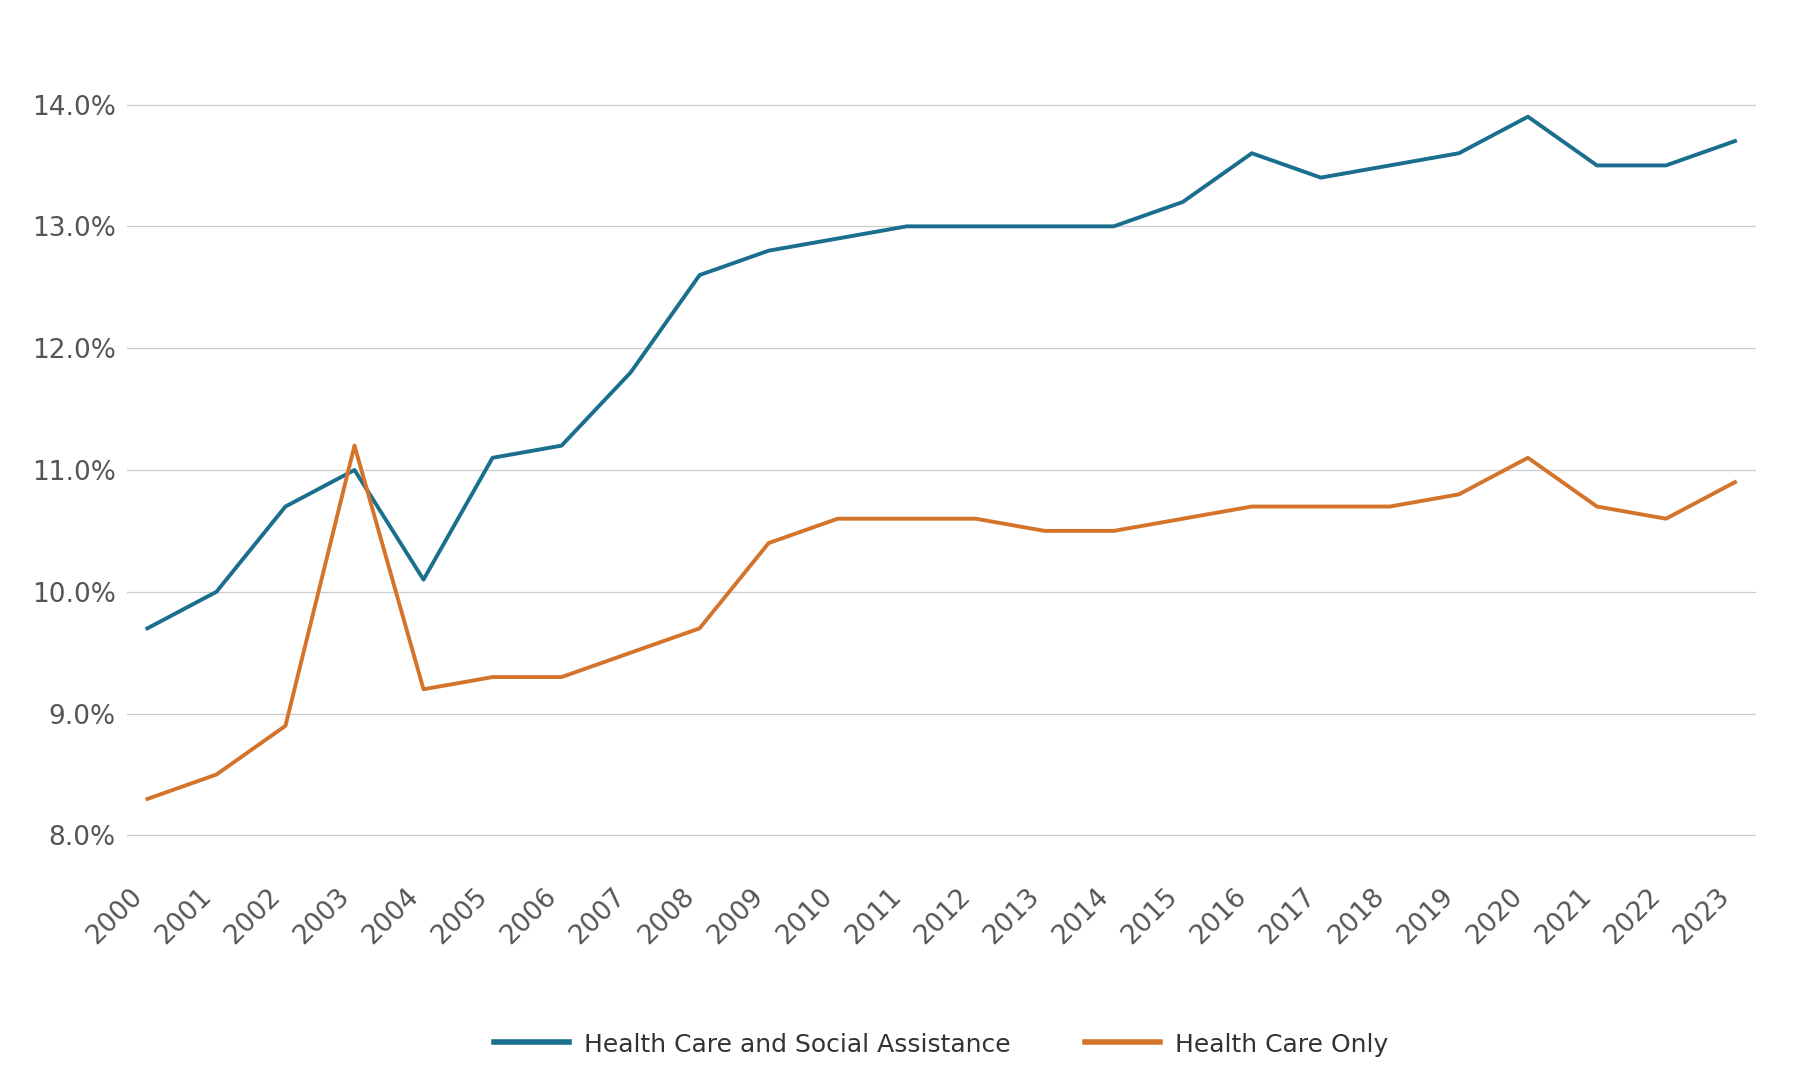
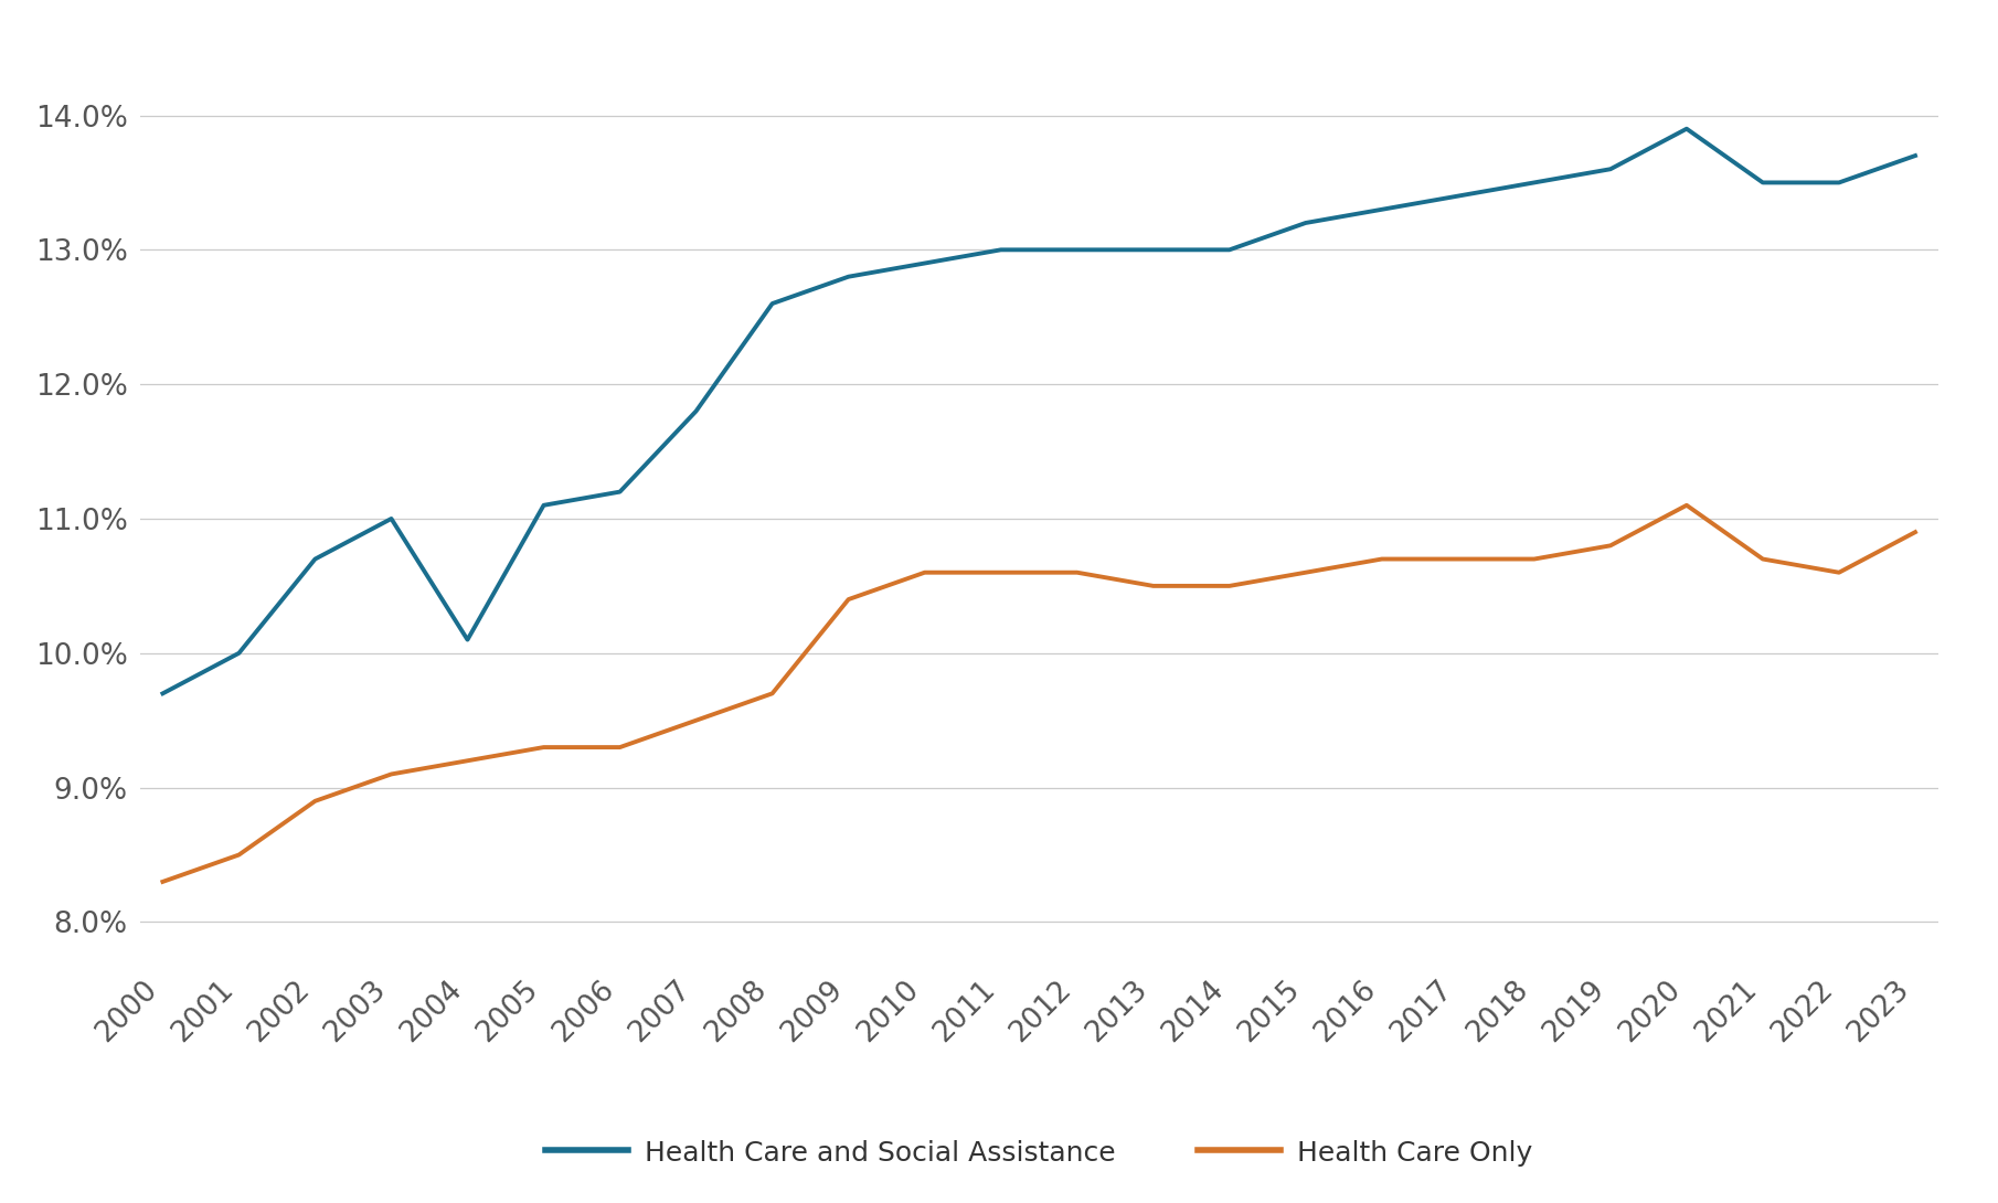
Health Care Only/2003: 11.2% -> 9.1%
Health Care and Social Assistance/2016: 13.6% -> 13.3%
